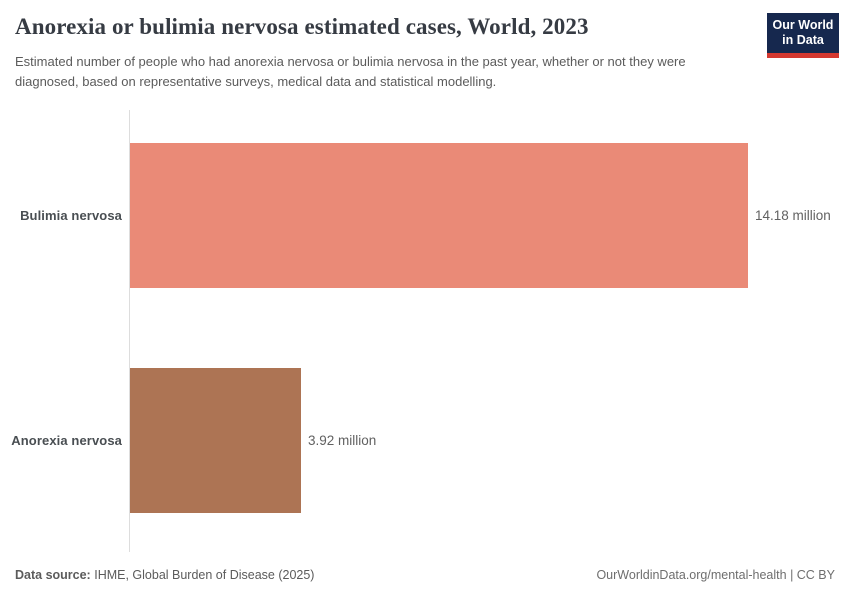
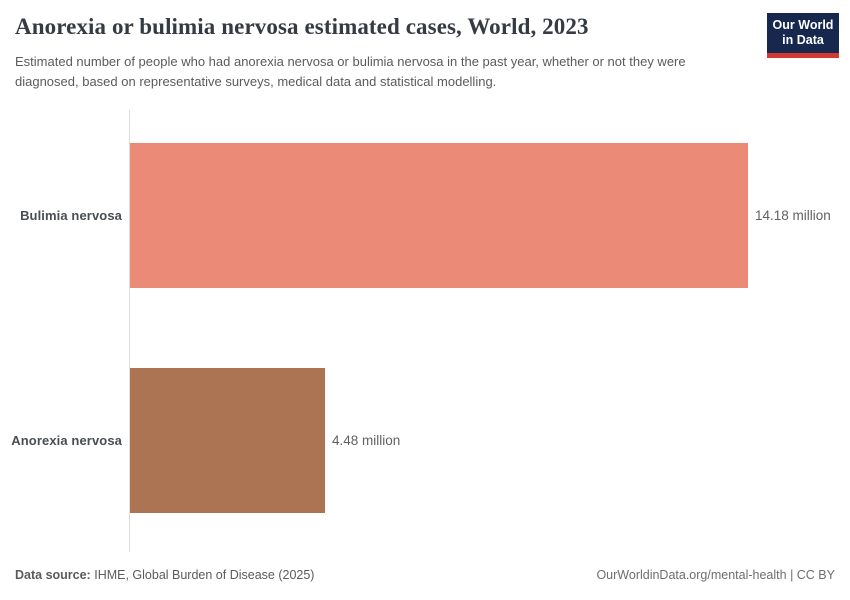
Anorexia nervosa: 3.92 -> 4.48
